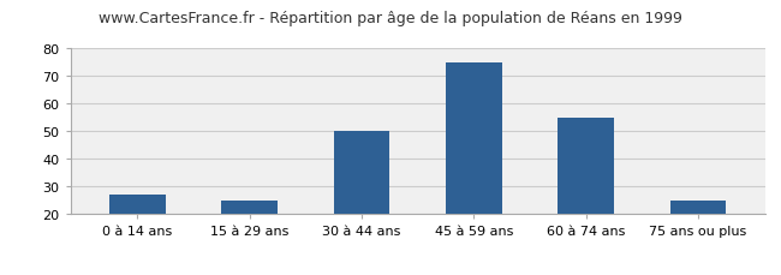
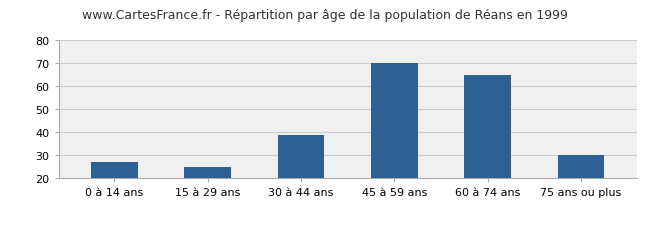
30 à 44 ans: 50 -> 39
45 à 59 ans: 75 -> 70
60 à 74 ans: 55 -> 65
75 ans ou plus: 25 -> 30
